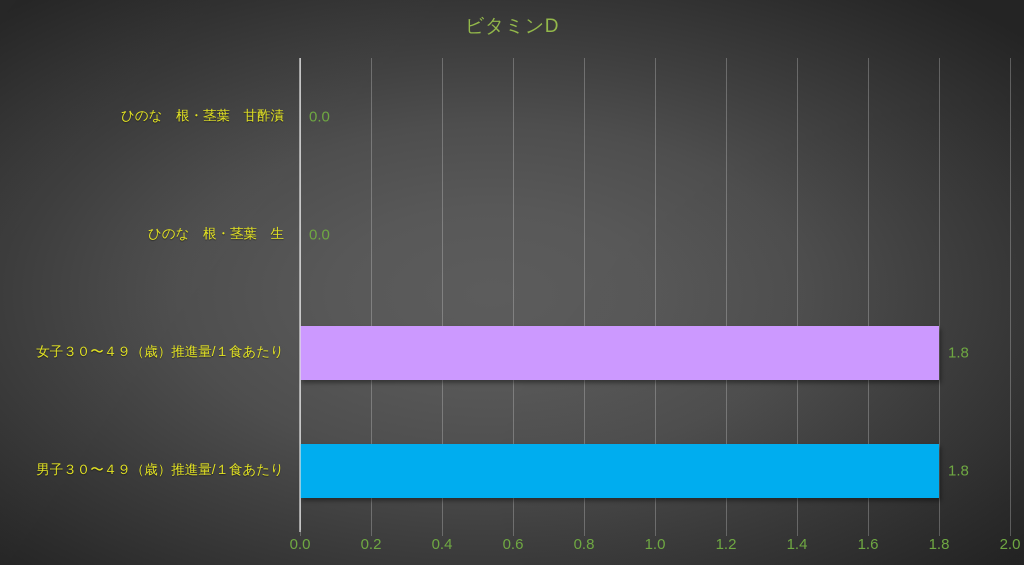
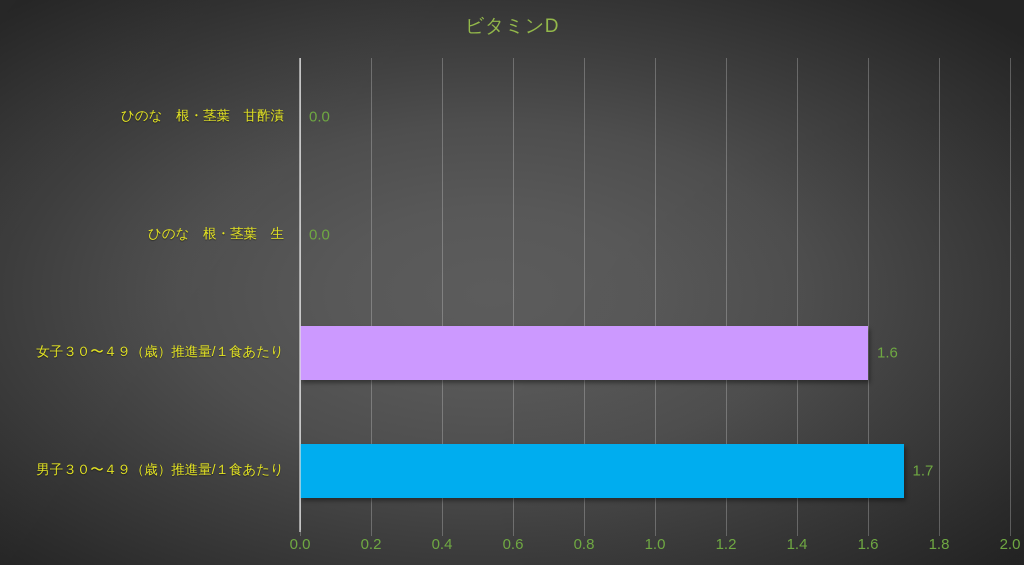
女子３０〜４９（歳）推進量/１食あたり: 1.8 -> 1.6
男子３０〜４９（歳）推進量/１食あたり: 1.8 -> 1.7
